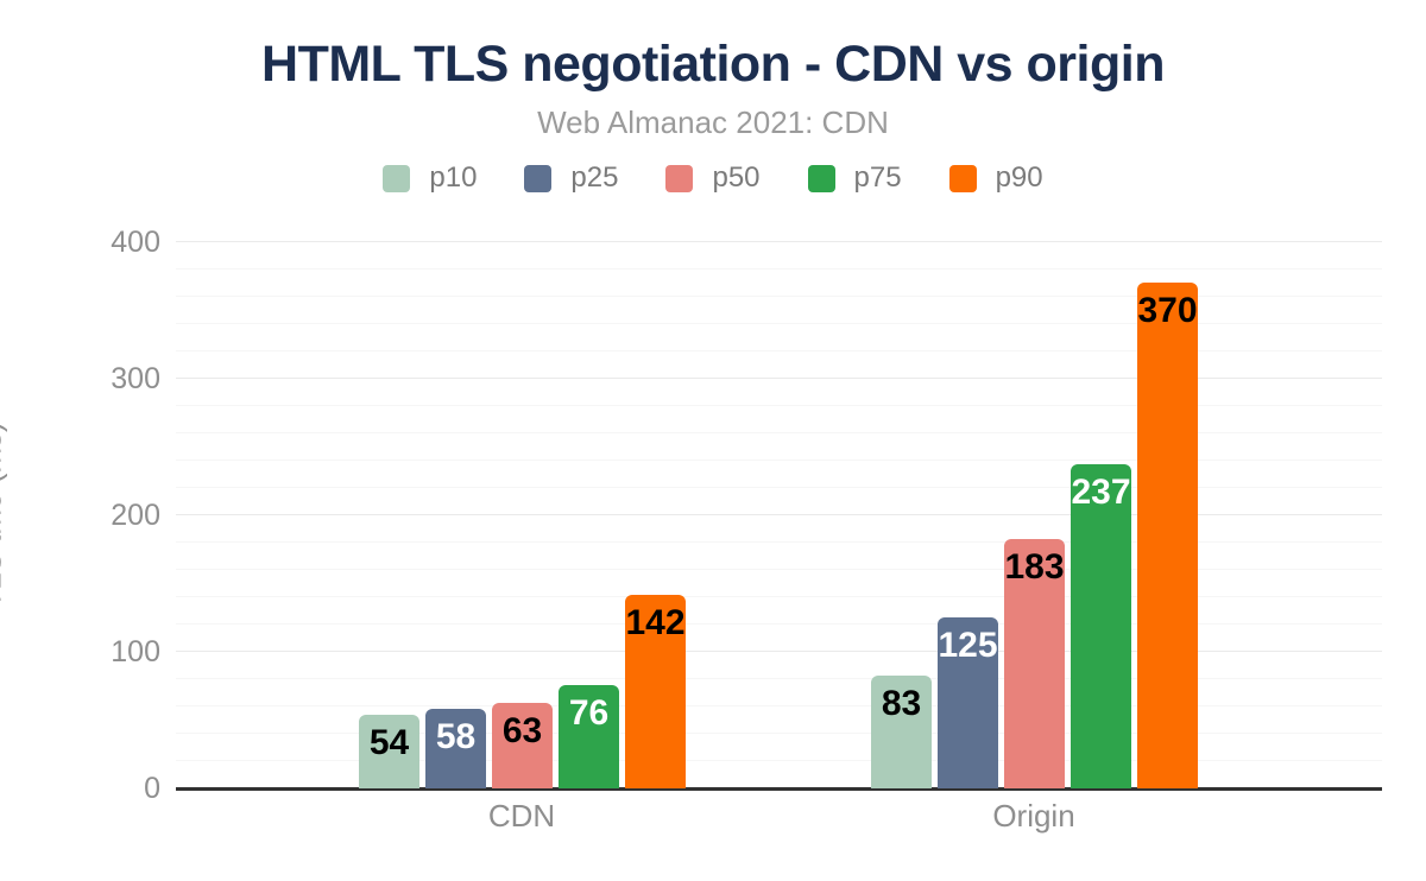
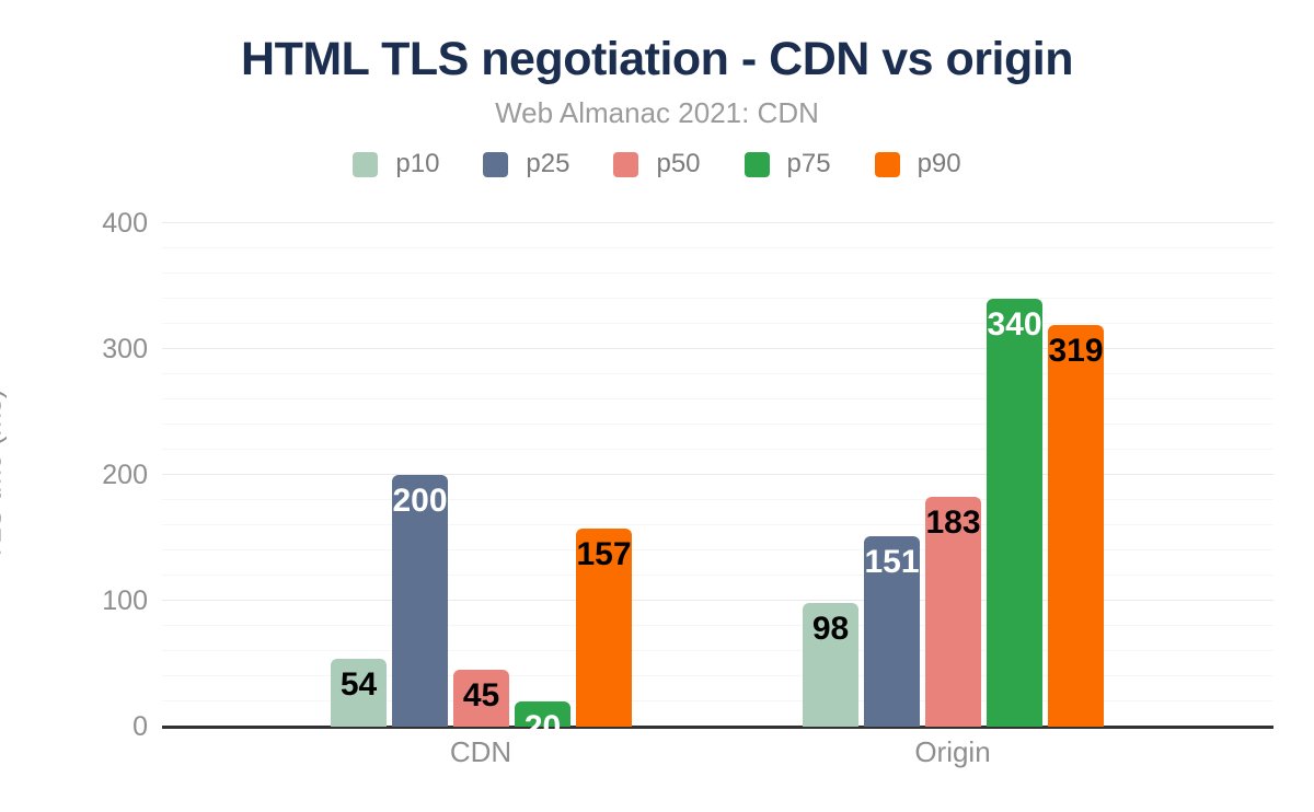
p25/CDN: 58 -> 200
p50/CDN: 63 -> 45
p75/CDN: 76 -> 20
p90/CDN: 142 -> 157
p10/Origin: 83 -> 98
p25/Origin: 125 -> 151
p75/Origin: 237 -> 340
p90/Origin: 370 -> 319
